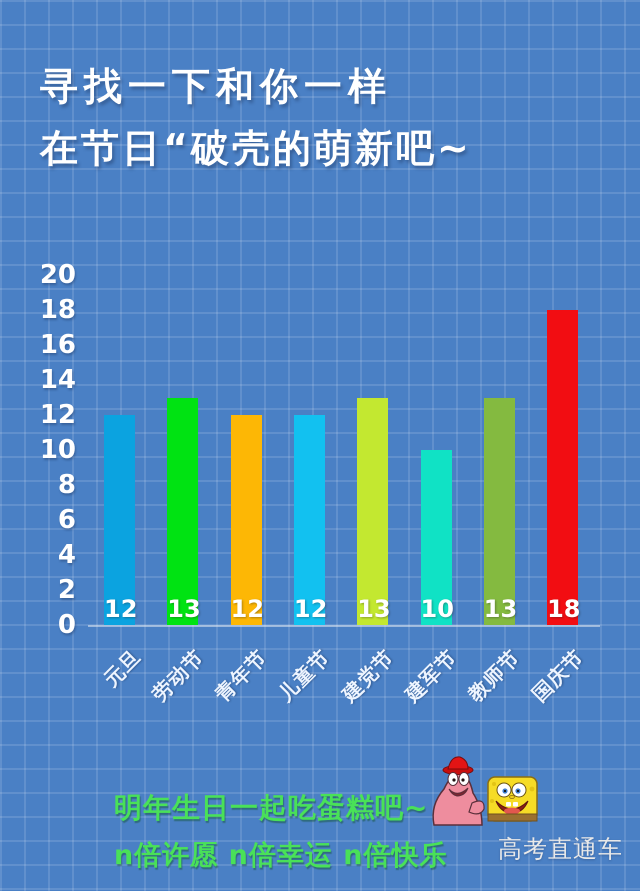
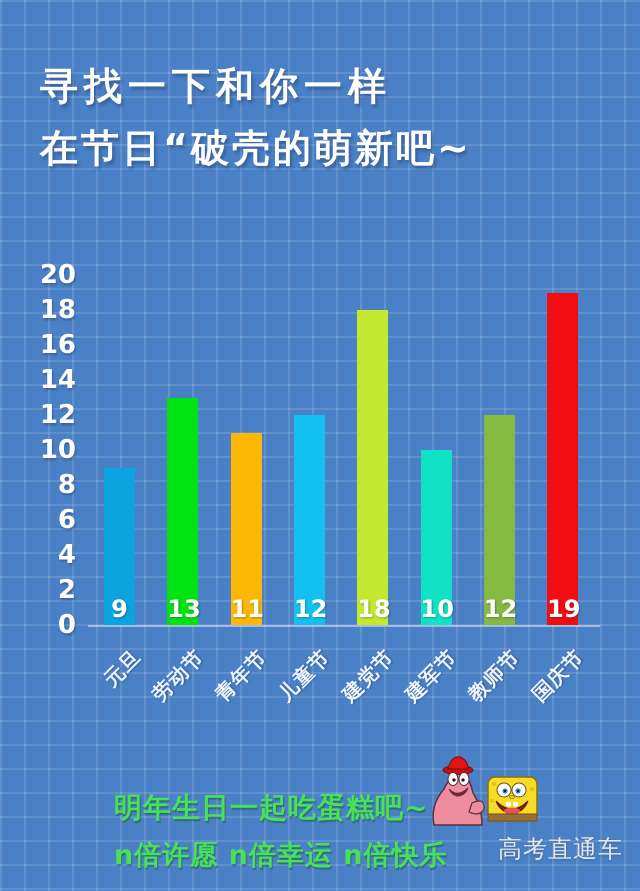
元旦: 12 -> 9
青年节: 12 -> 11
建党节: 13 -> 18
教师节: 13 -> 12
国庆节: 18 -> 19
